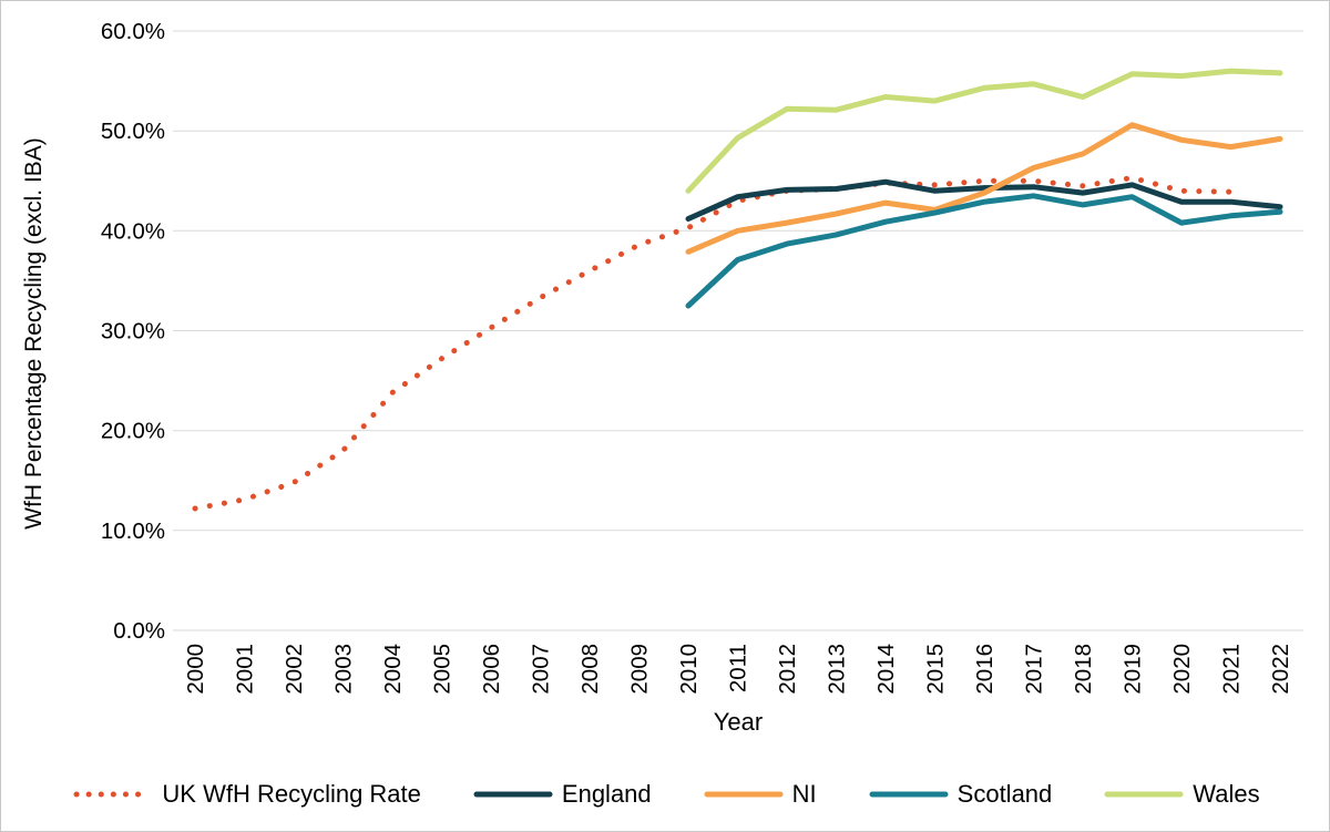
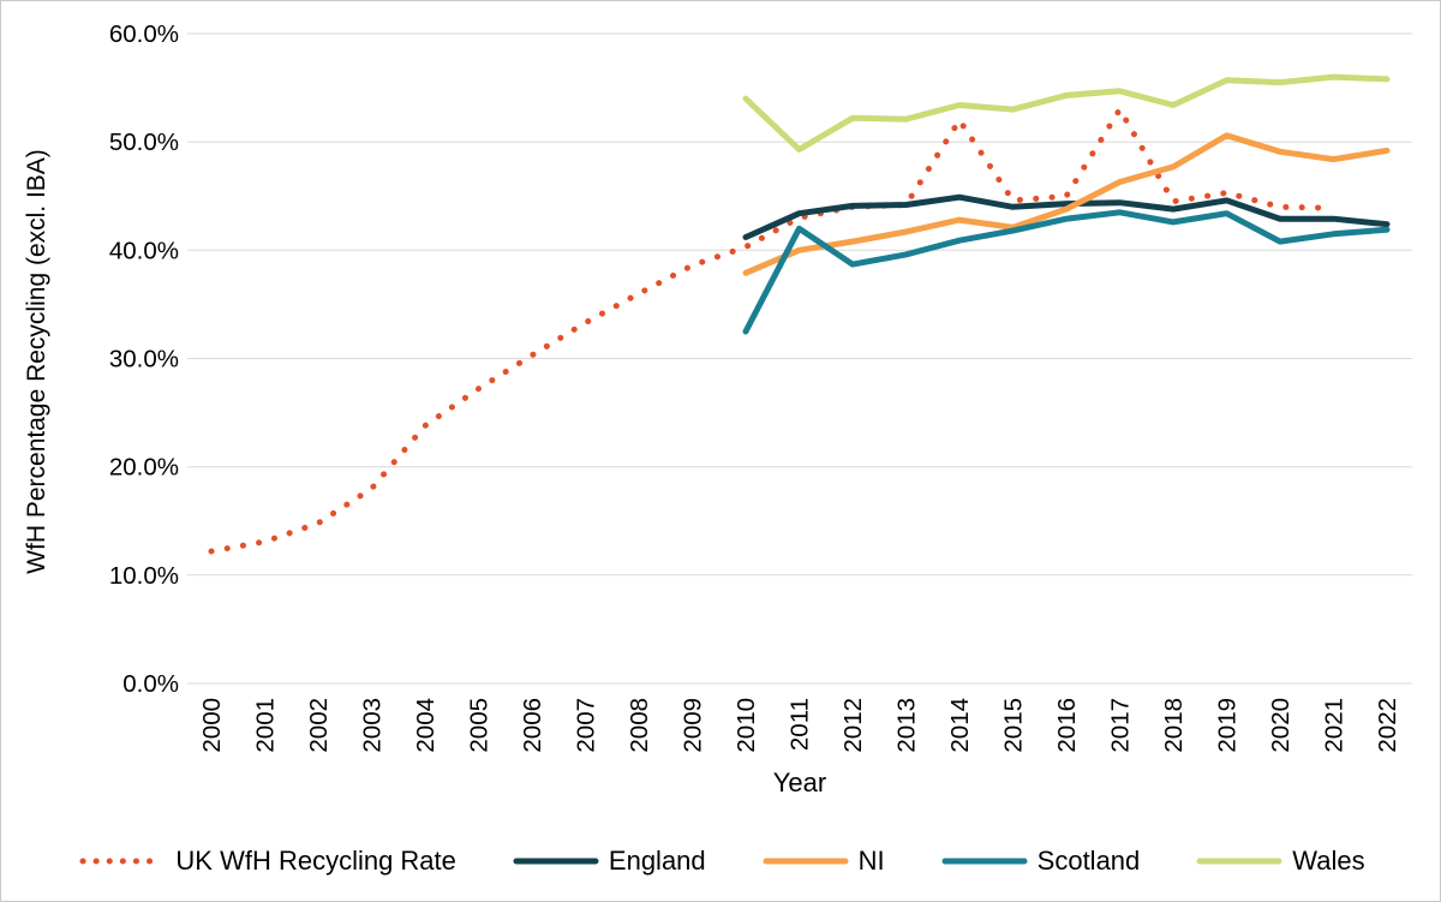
Wales/2010: 44% -> 54%
Scotland/2011: 37% -> 42%
UK WfH Recycling Rate/2014: 45% -> 52%
UK WfH Recycling Rate/2017: 45% -> 53%
